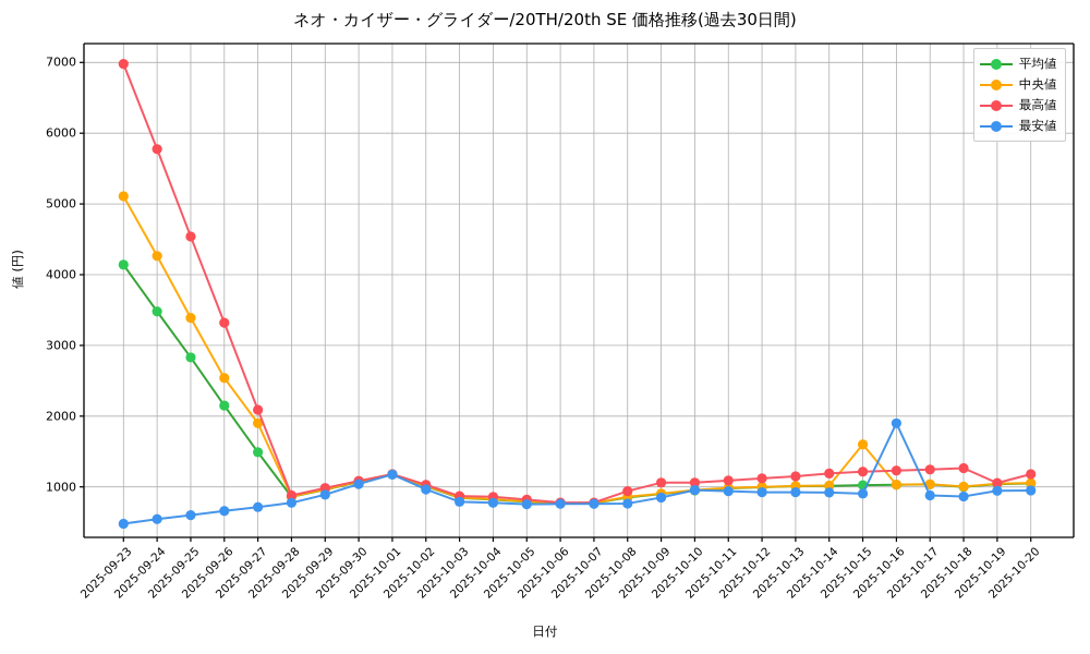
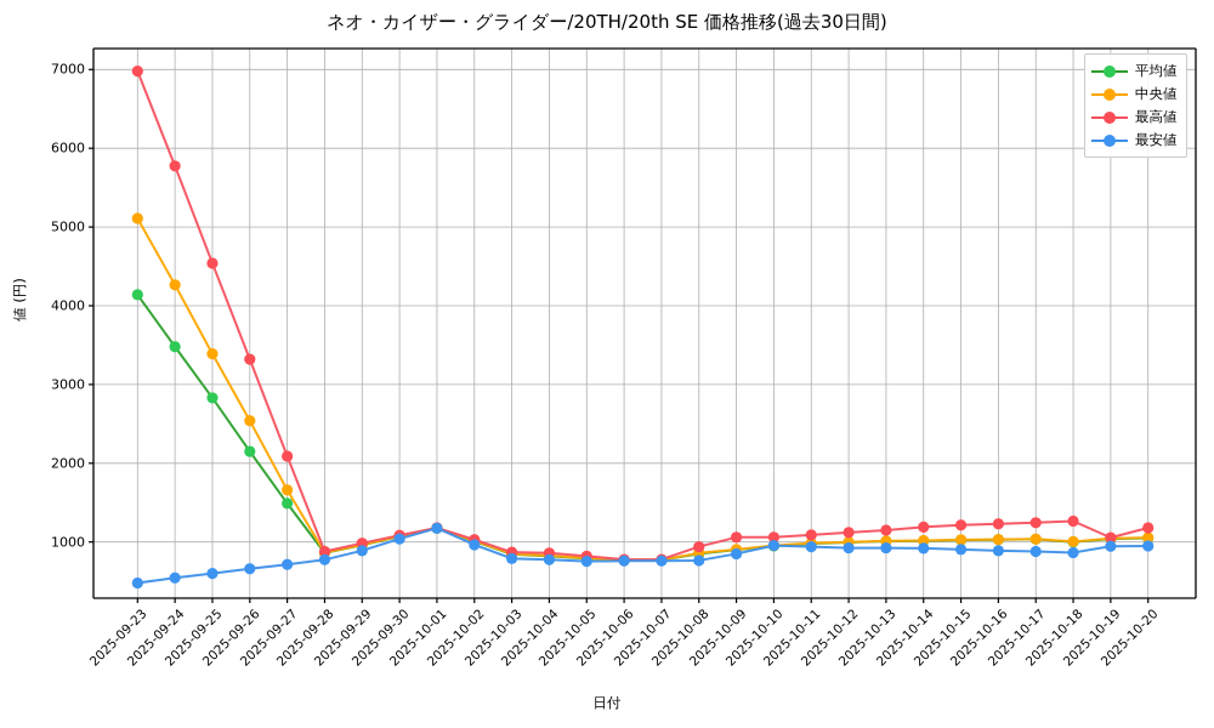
中央値/2025-09-27: 1900 -> 1700
中央値/2025-10-15: 1600 -> 1000
最安値/2025-10-16: 1900 -> 900
